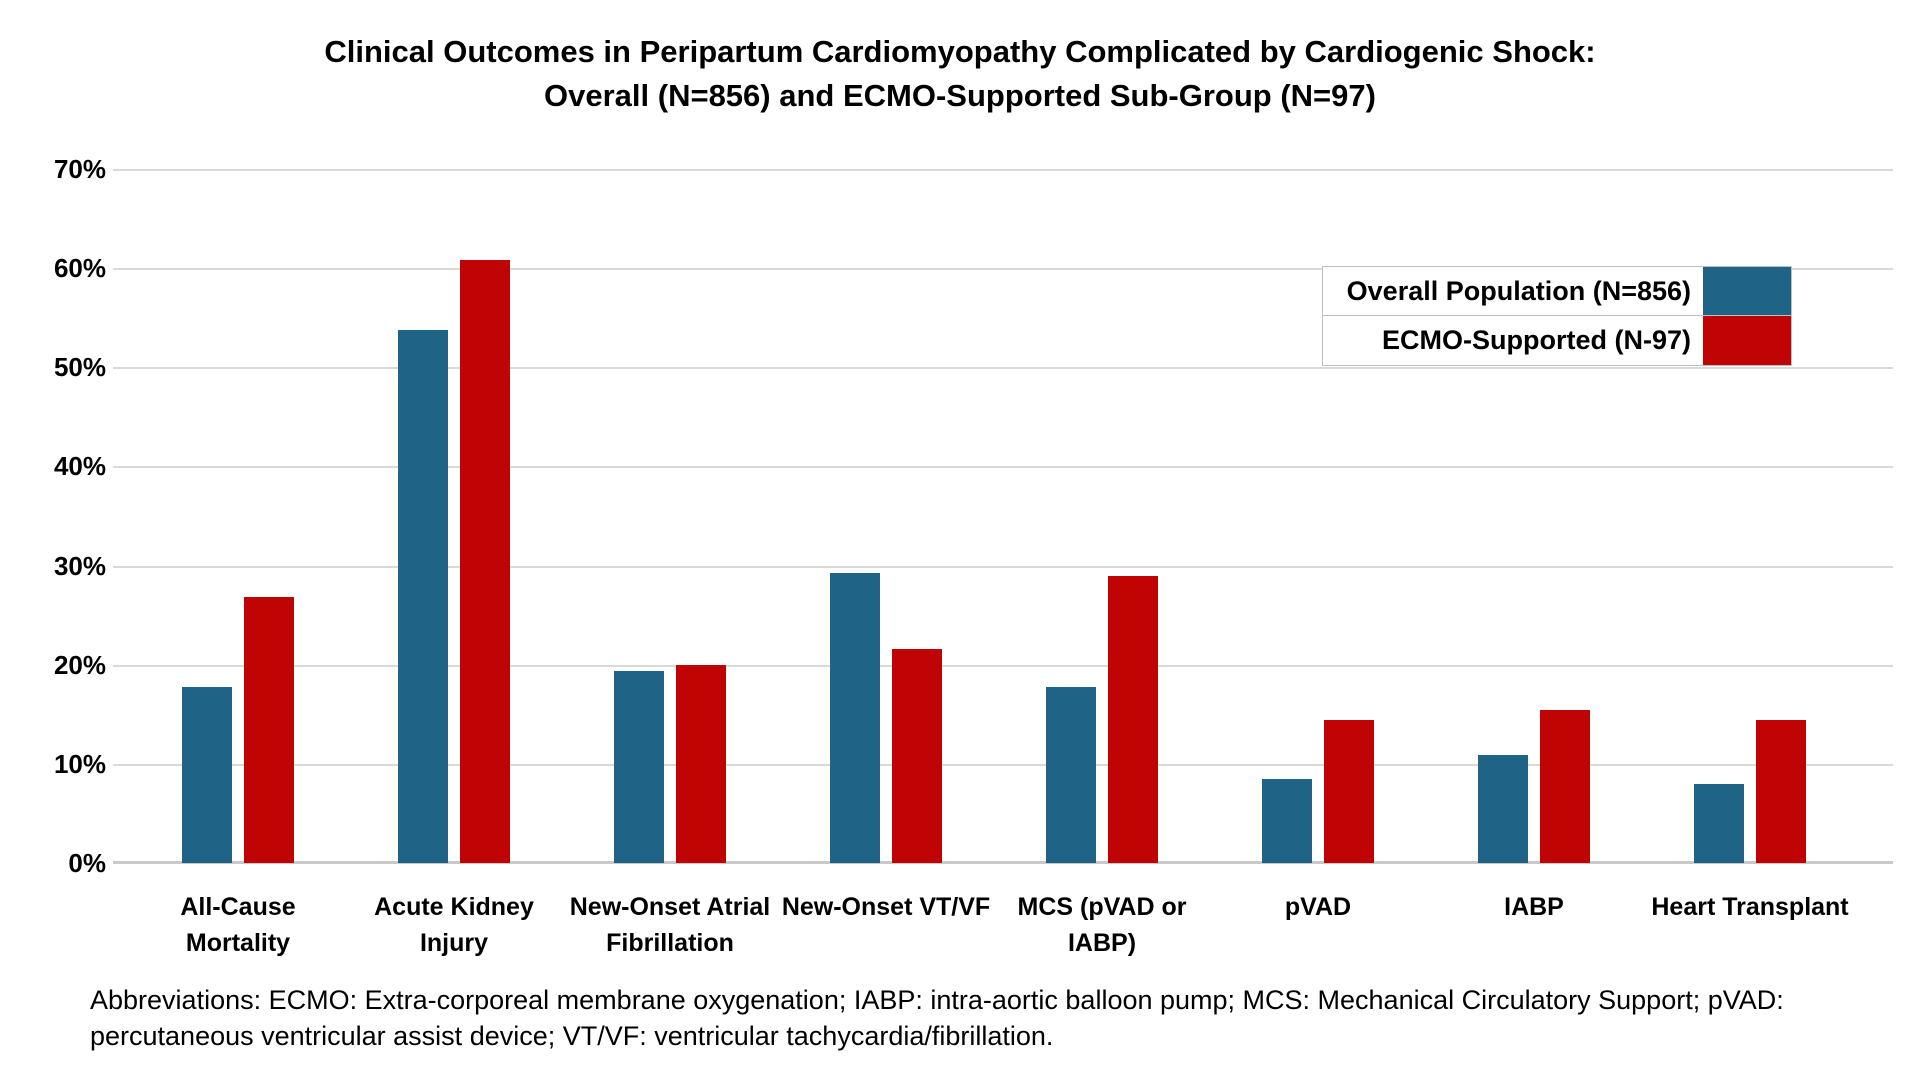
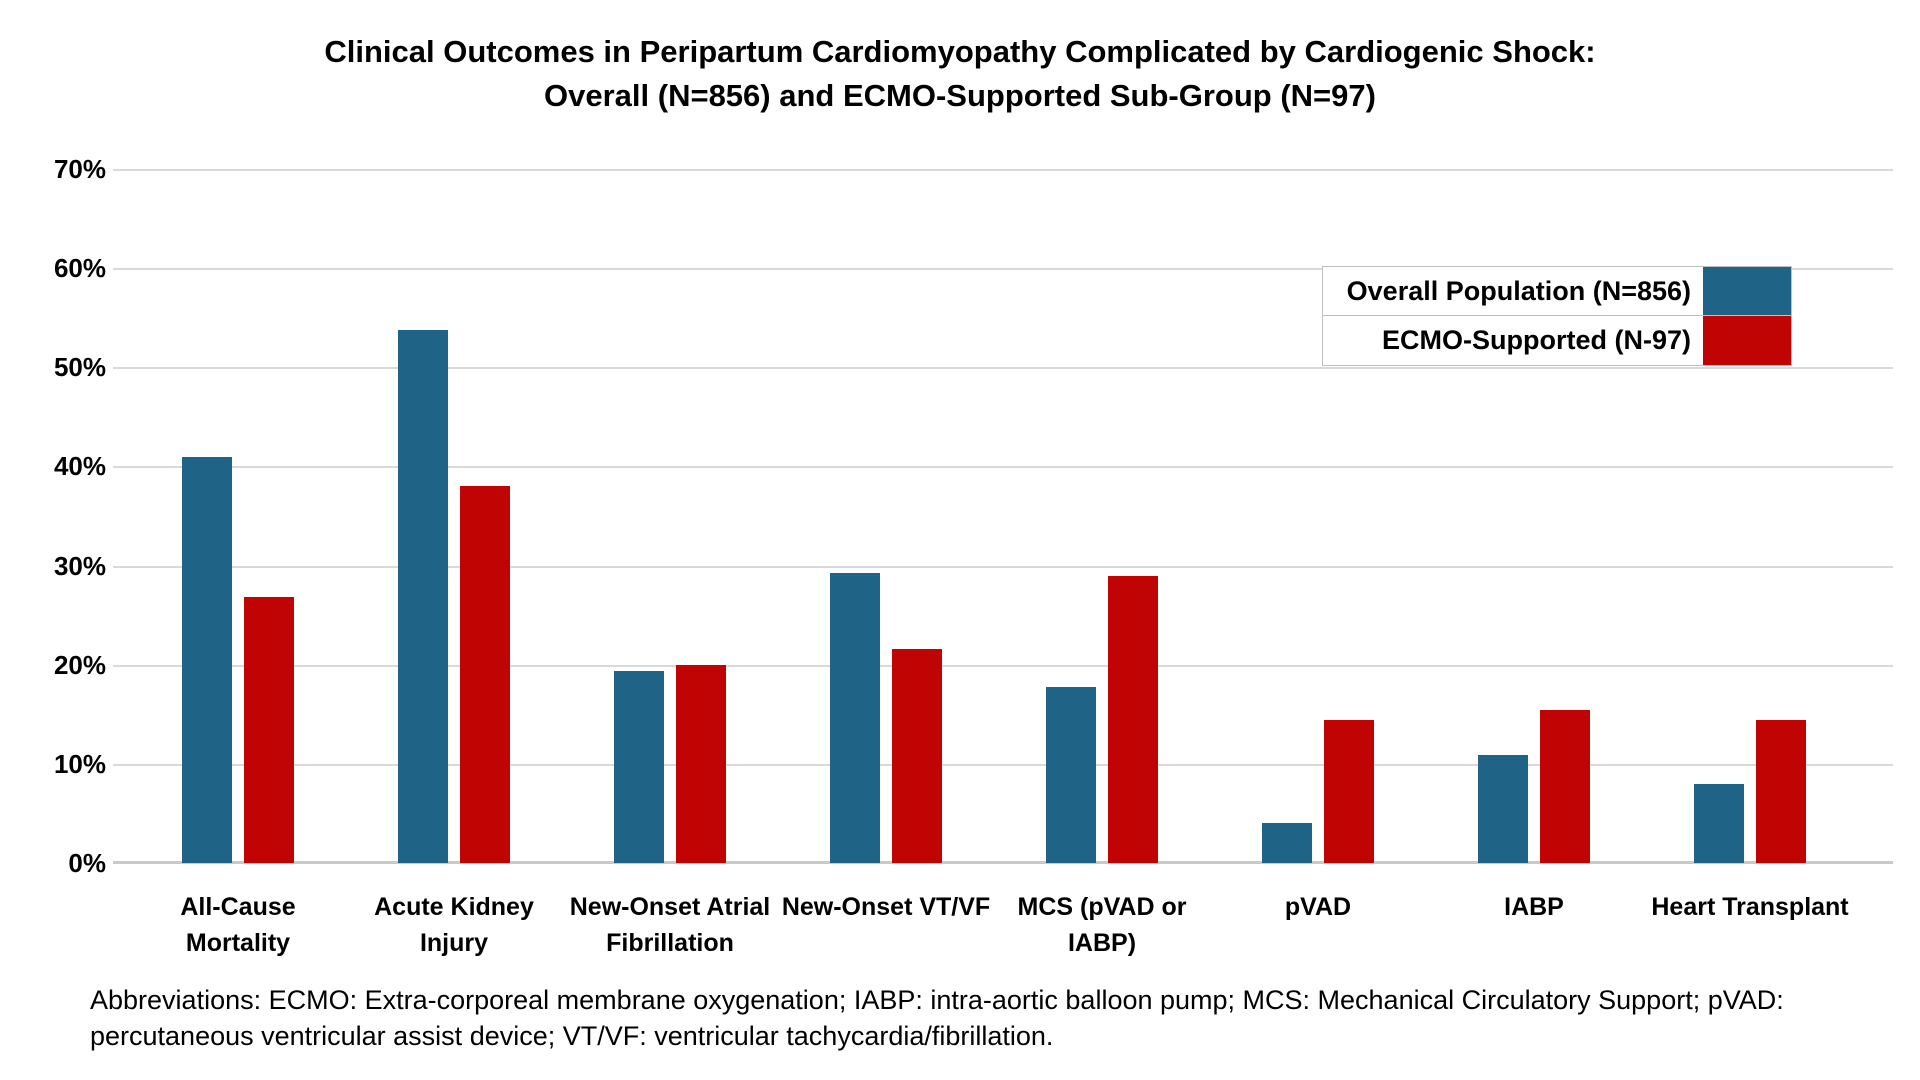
Overall Population (N=856)/All-Cause Mortality: 18% -> 41%
ECMO-Supported (N-97)/Acute Kidney Injury: 61% -> 38%
Overall Population (N=856)/pVAD: 8% -> 4%
